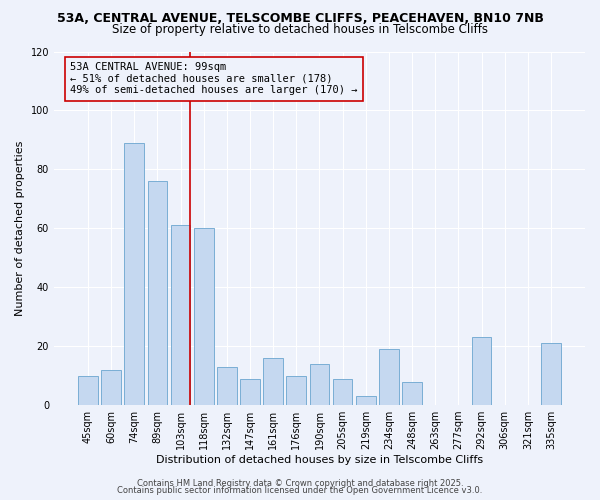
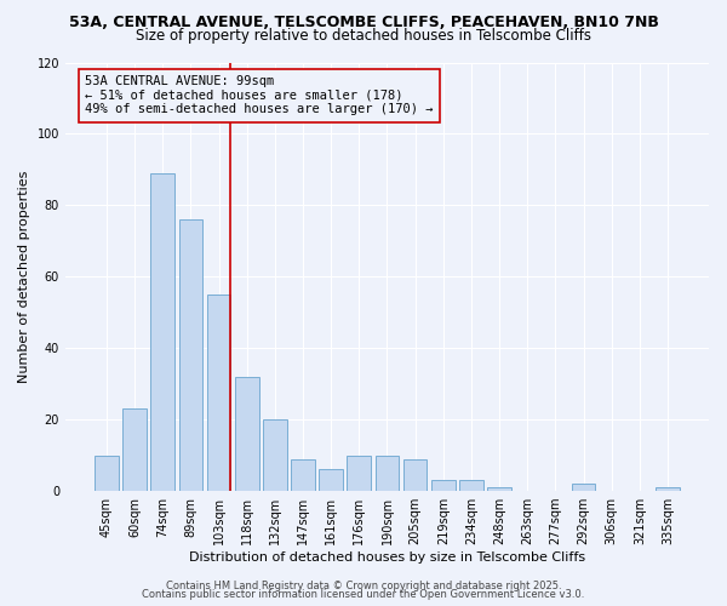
60sqm: 12 -> 23
103sqm: 61 -> 55
118sqm: 60 -> 32
132sqm: 13 -> 20
161sqm: 16 -> 6
190sqm: 14 -> 10
234sqm: 19 -> 3
248sqm: 8 -> 1
292sqm: 23 -> 2
335sqm: 21 -> 1
